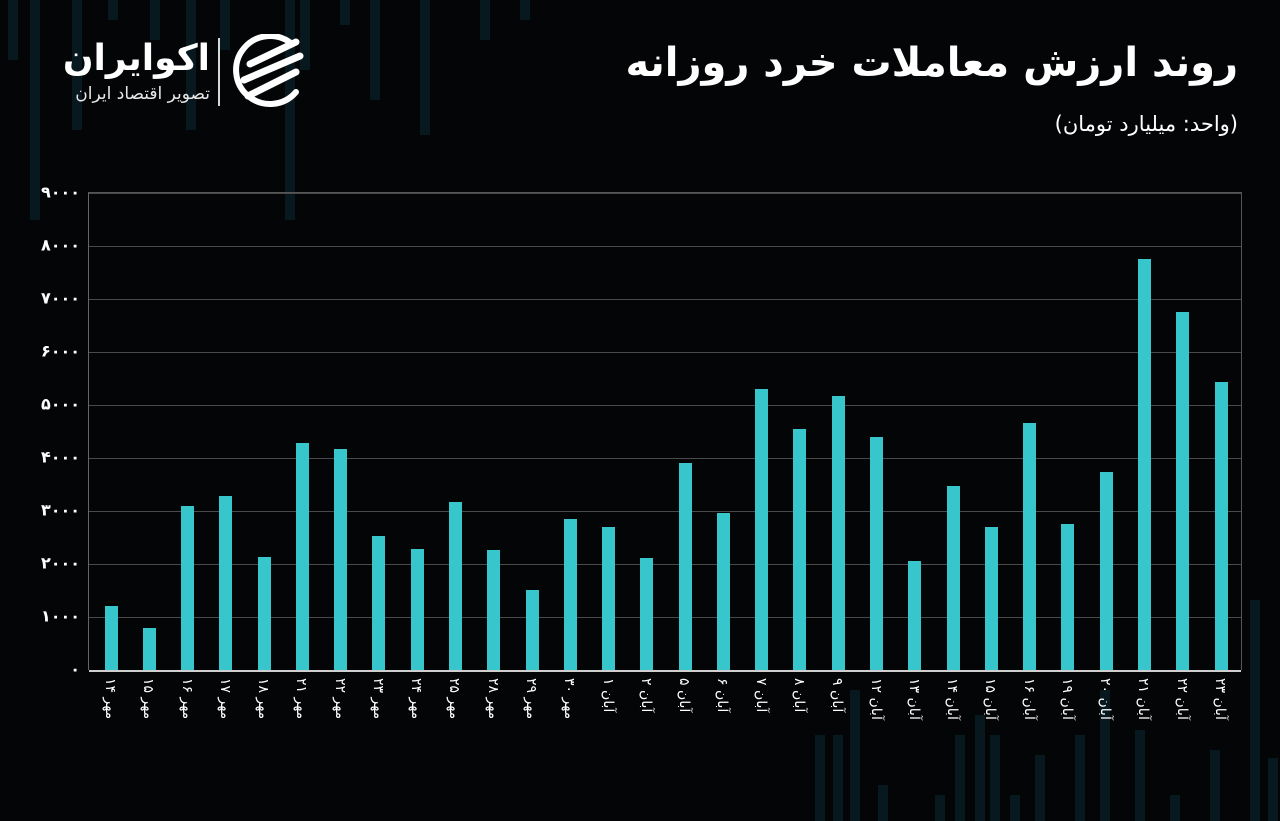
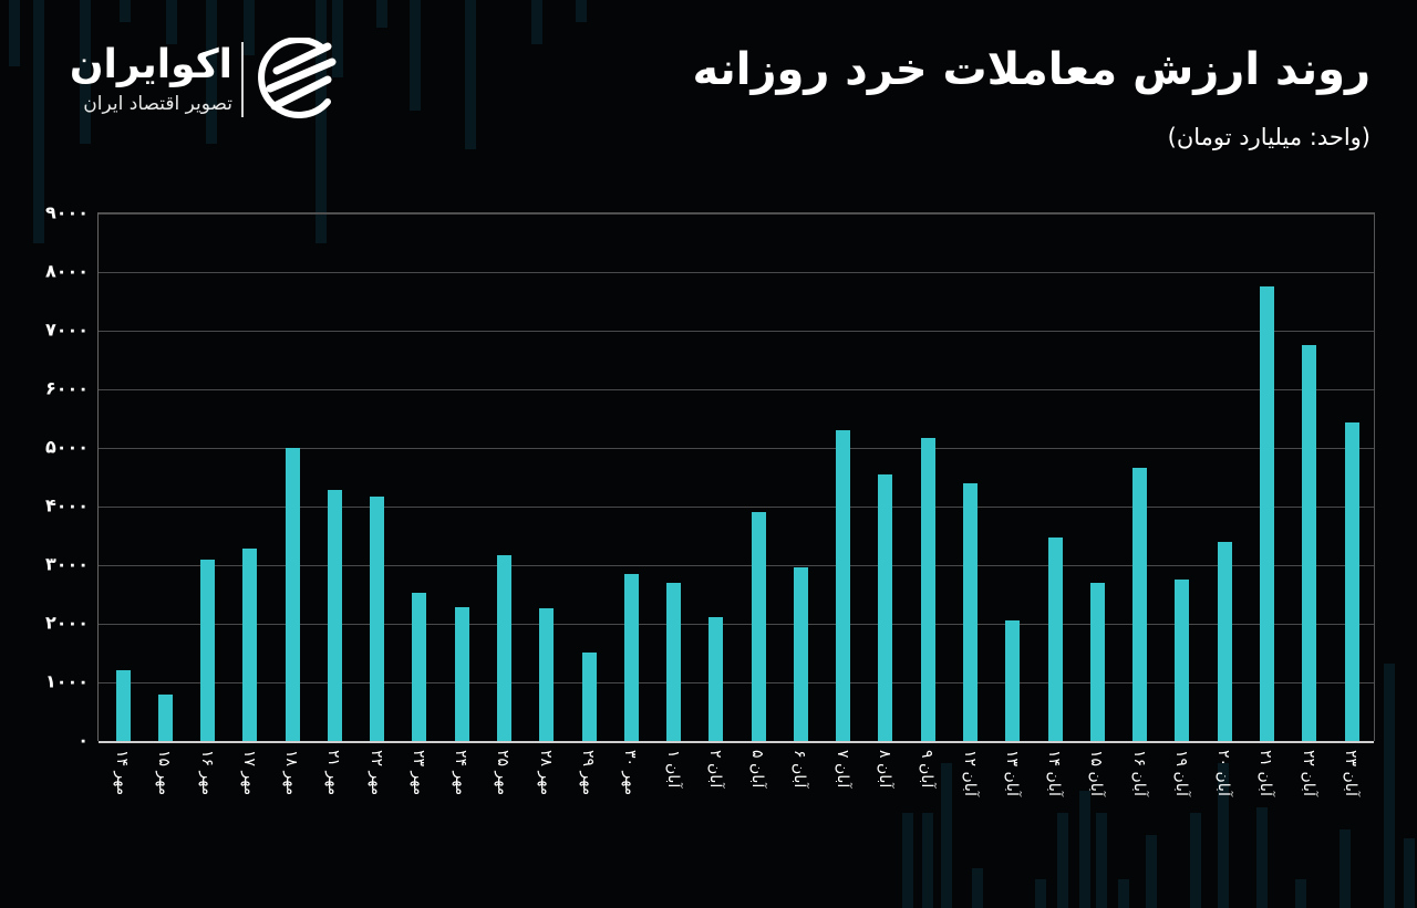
مهر ۱۸: 2100 -> 5000
آبان ۲۰: 3700 -> 3400
